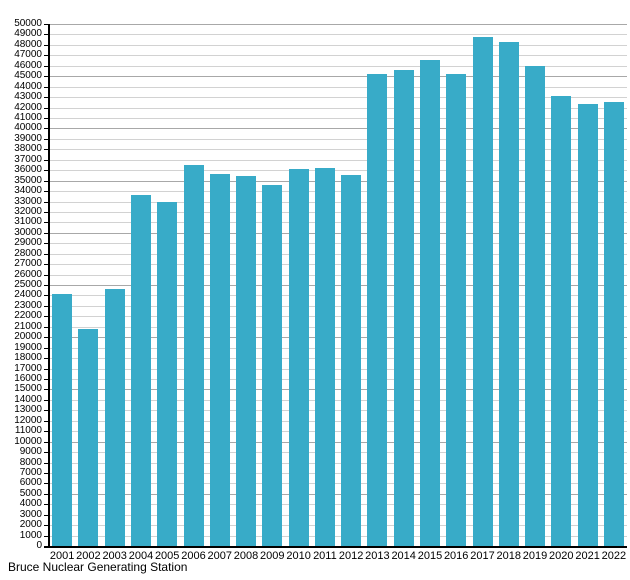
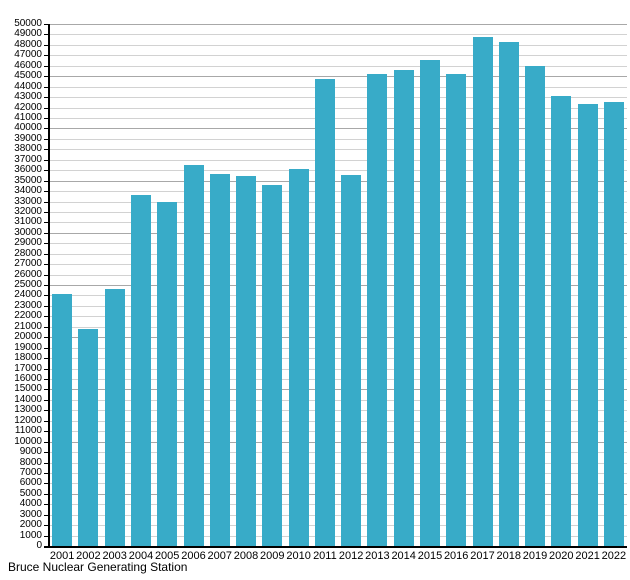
2011: 36200 -> 44700
